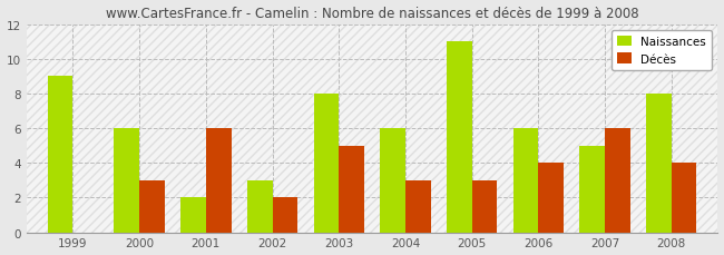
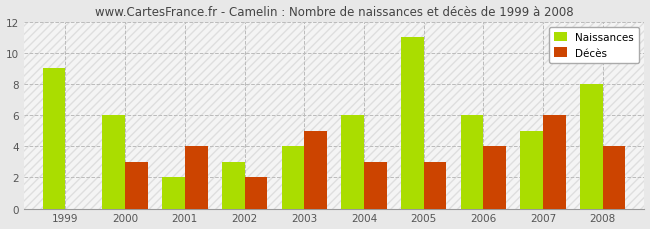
Décès/2001: 6 -> 4
Naissances/2003: 8 -> 4
